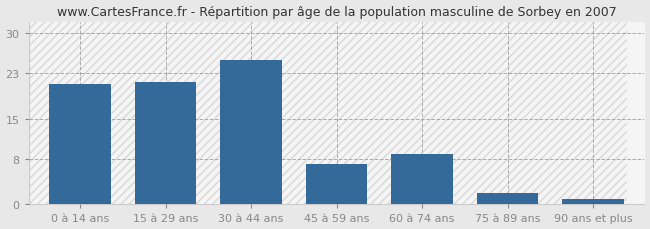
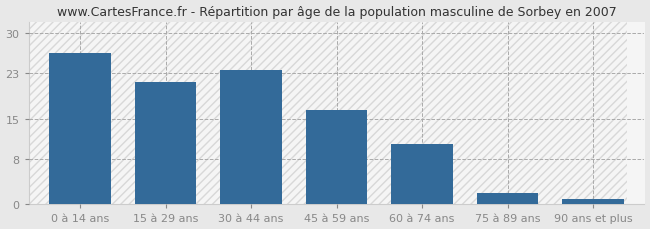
0 à 14 ans: 21.0 -> 26.5
30 à 44 ans: 25.2 -> 23.5
45 à 59 ans: 7.0 -> 16.5
60 à 74 ans: 8.8 -> 10.5
